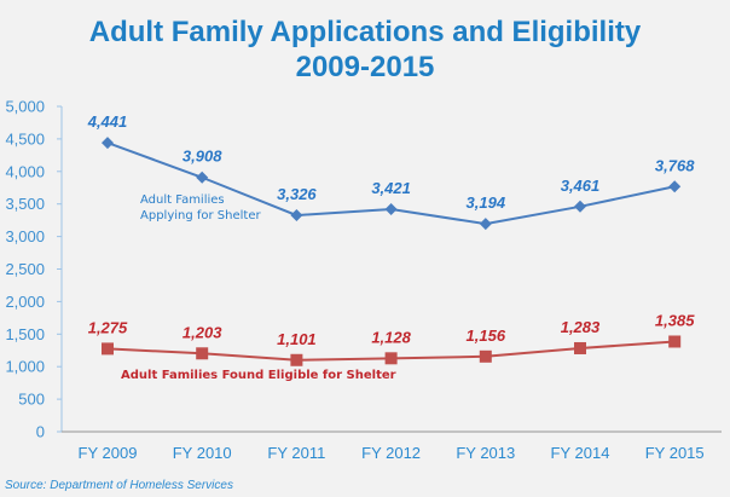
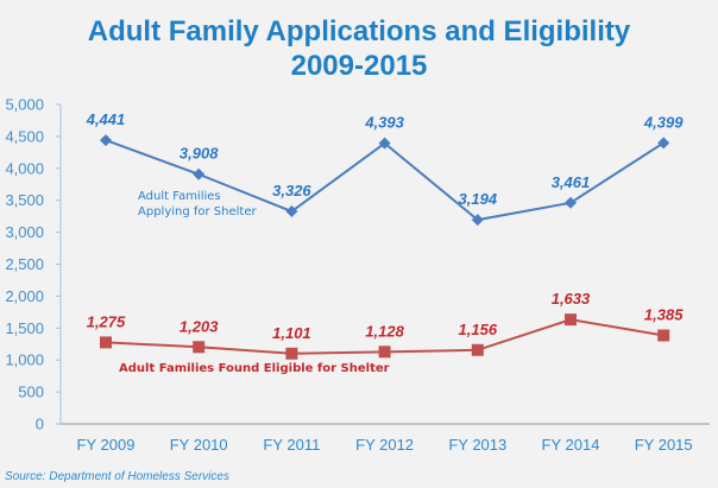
Adult Families Applying for Shelter/FY 2012: 3,421 -> 4,393
Adult Families Found Eligible for Shelter/FY 2014: 1,283 -> 1,633
Adult Families Applying for Shelter/FY 2015: 3,768 -> 4,399
